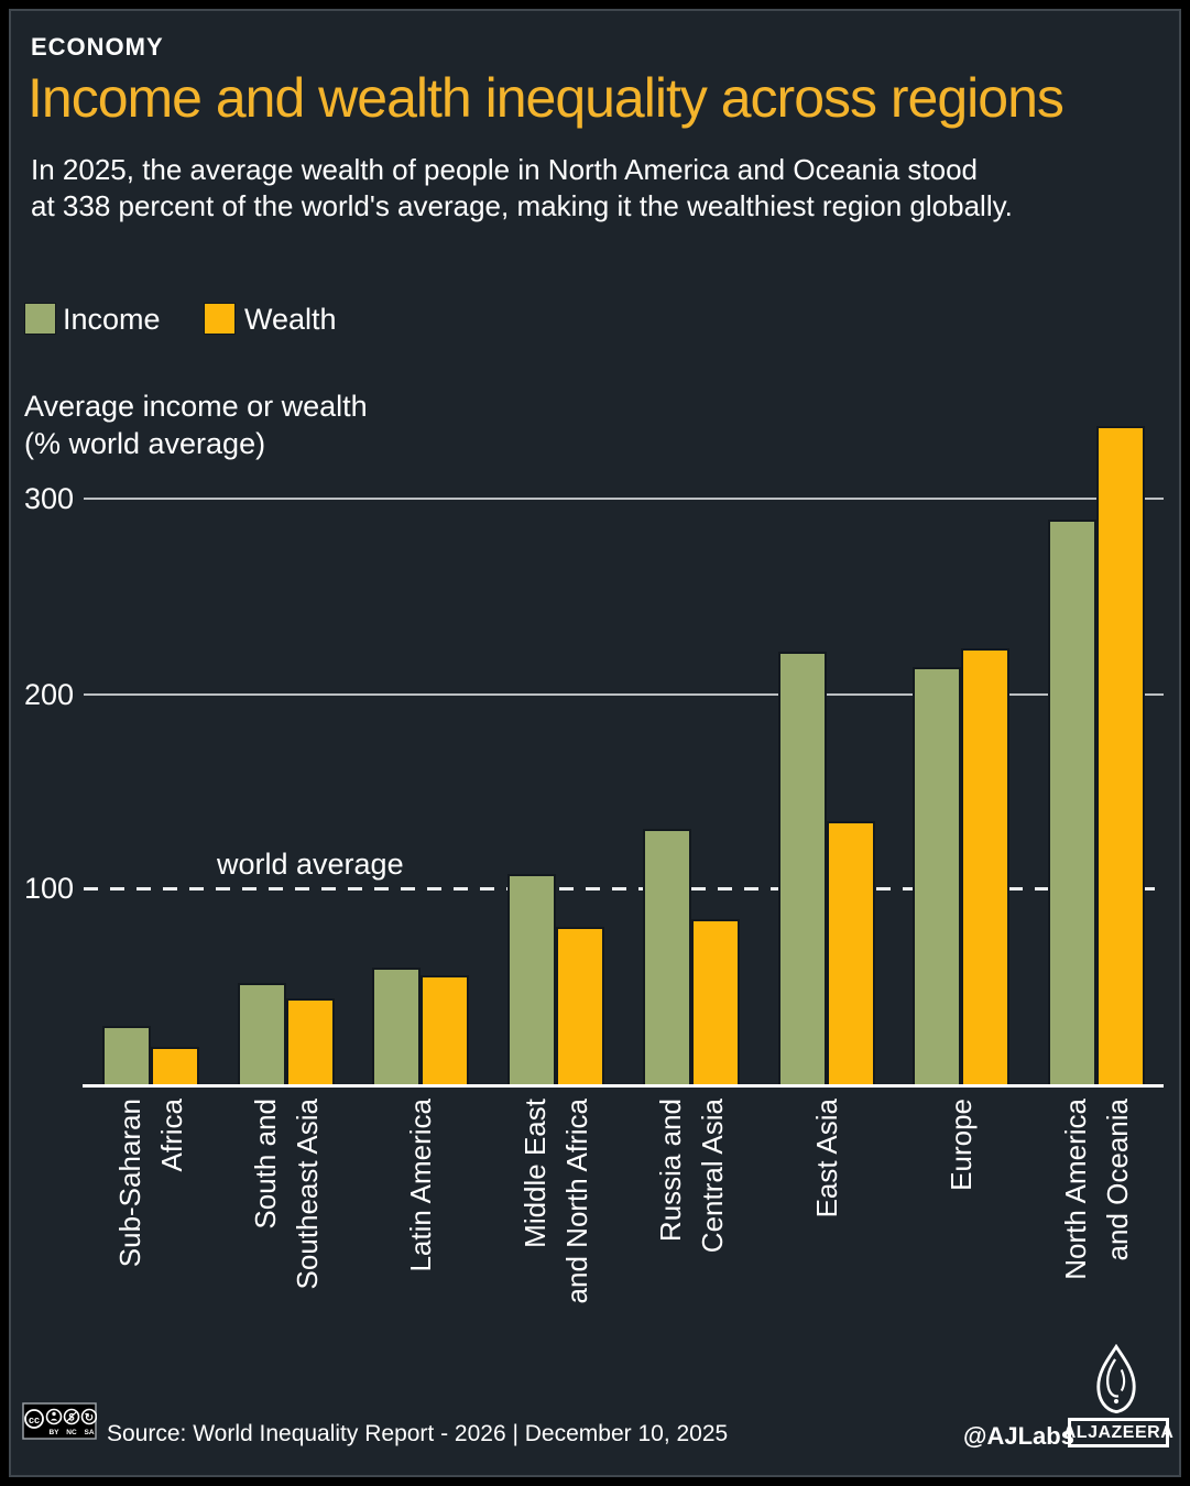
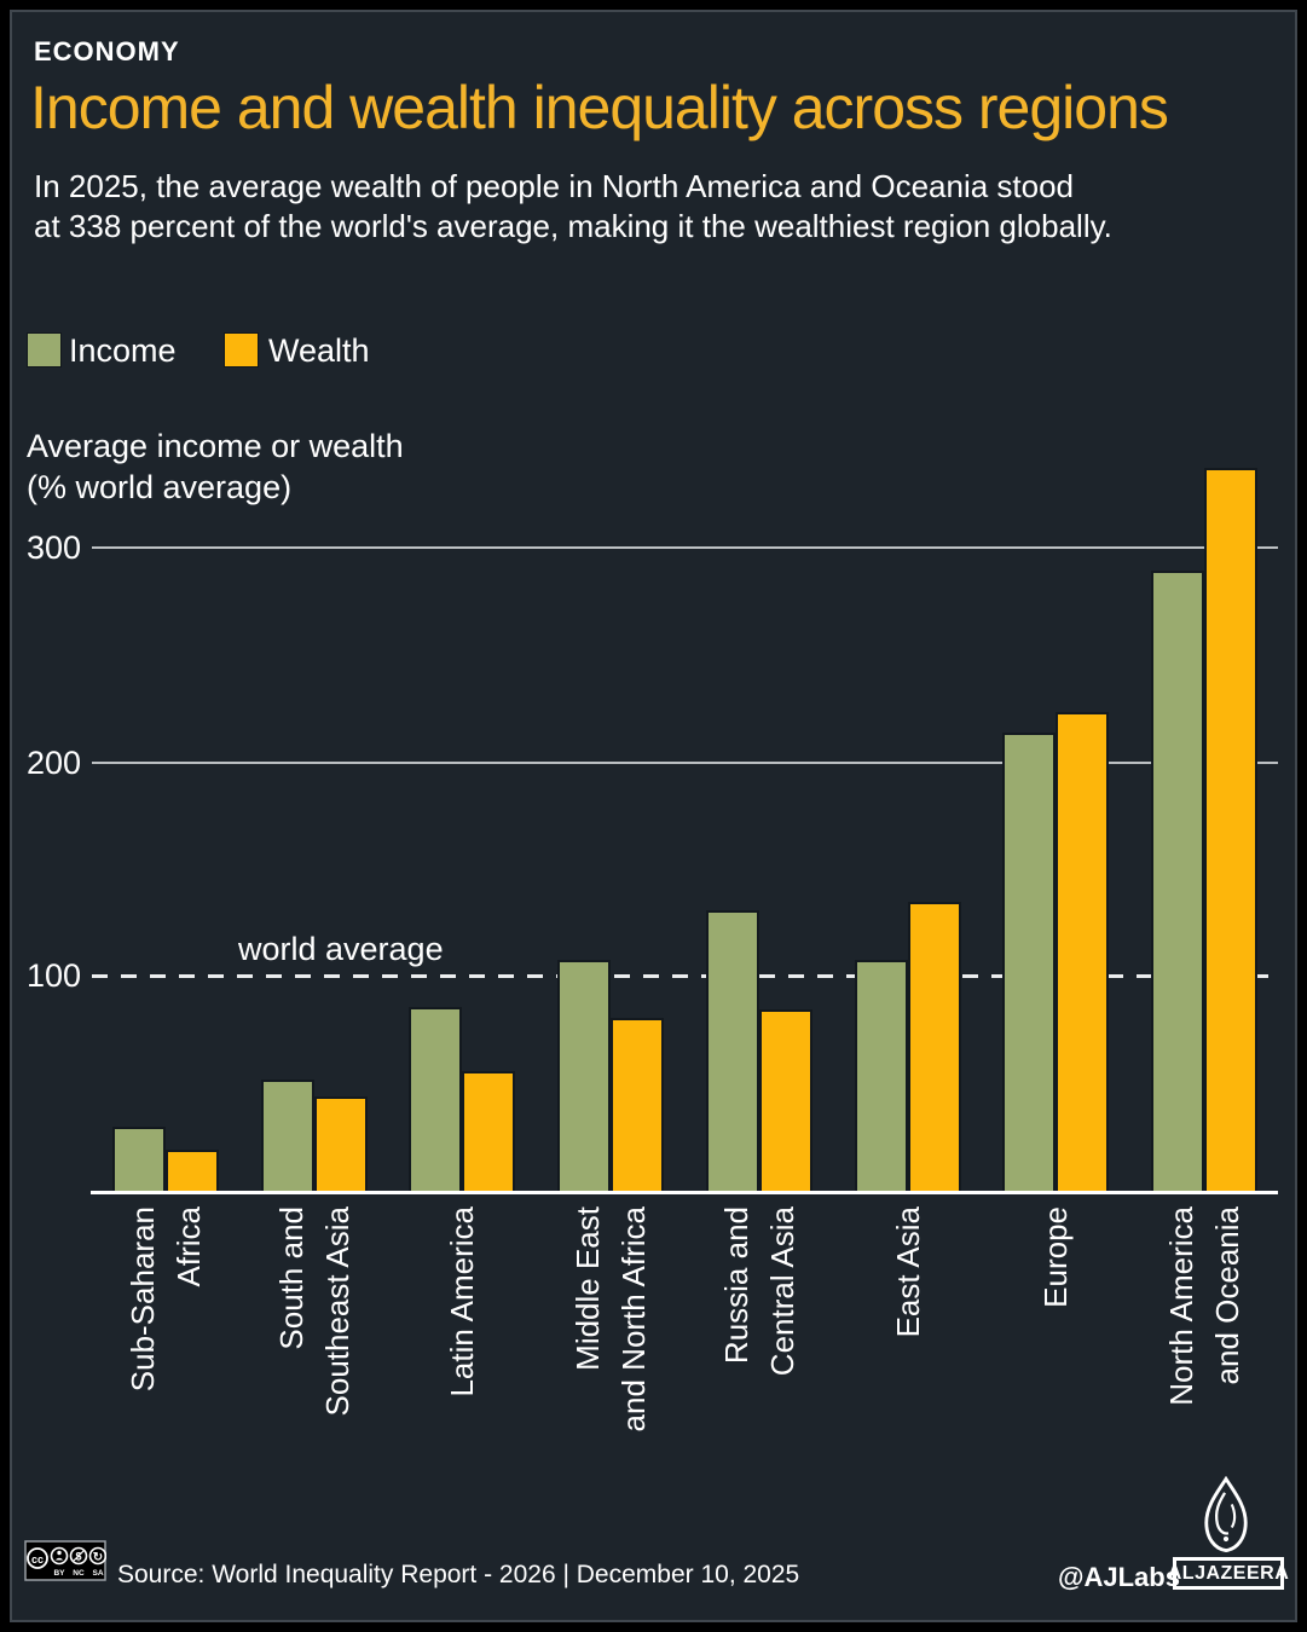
Income/Latin America: 60 -> 86
Income/East Asia: 222 -> 108
